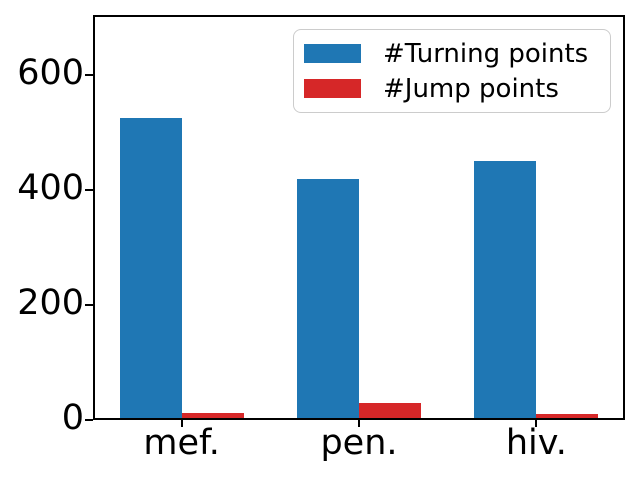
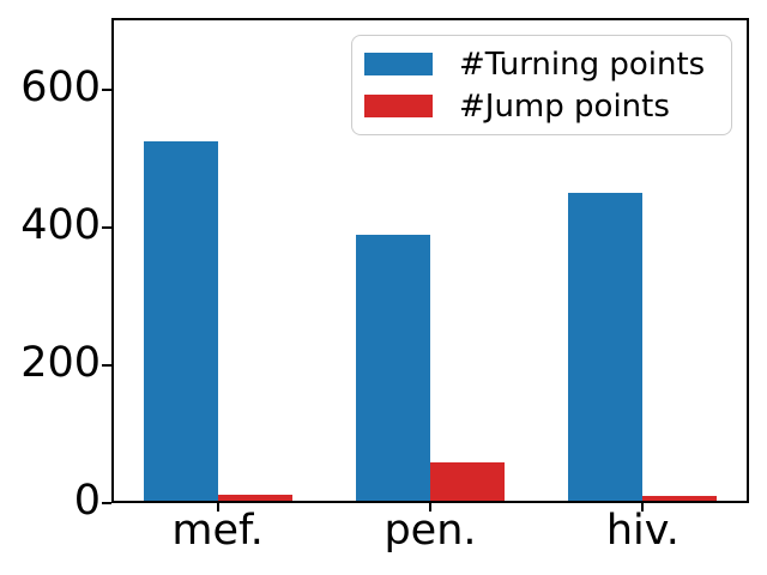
#Turning points/pen.: 420 -> 390
#Jump points/pen.: 30 -> 60
